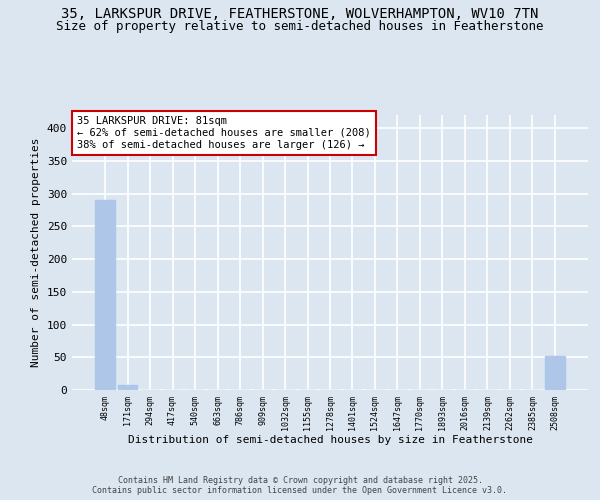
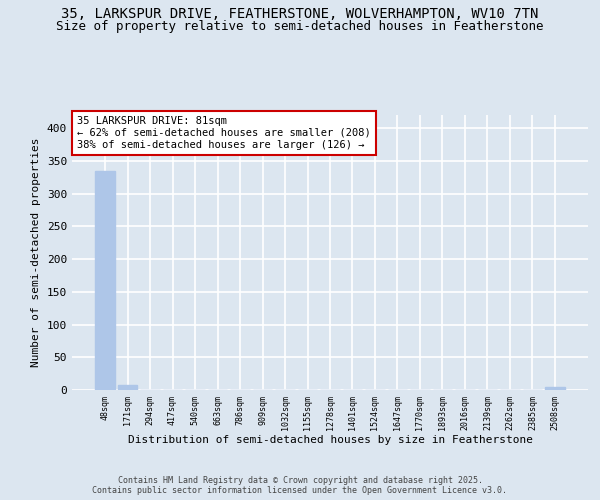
48sqm: 290 -> 334
2508sqm: 52 -> 4
